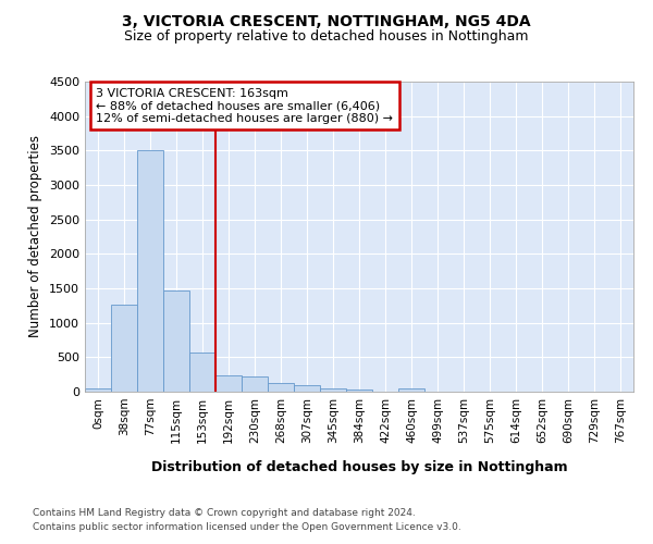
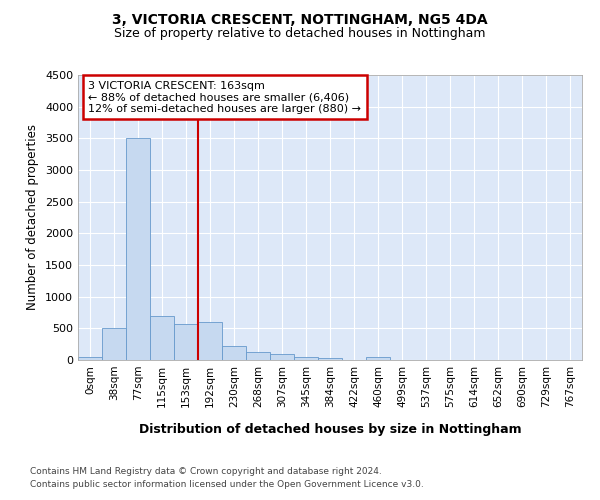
38sqm: 1270 -> 500
115sqm: 1470 -> 700
192sqm: 240 -> 600
